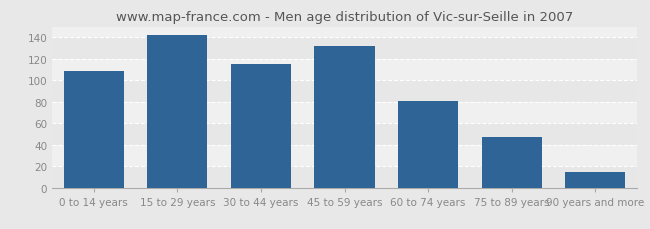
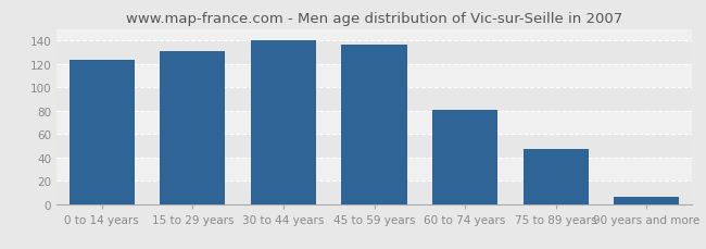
0 to 14 years: 109 -> 124
15 to 29 years: 142 -> 131
30 to 44 years: 115 -> 140
45 to 59 years: 132 -> 137
90 years and more: 15 -> 6
